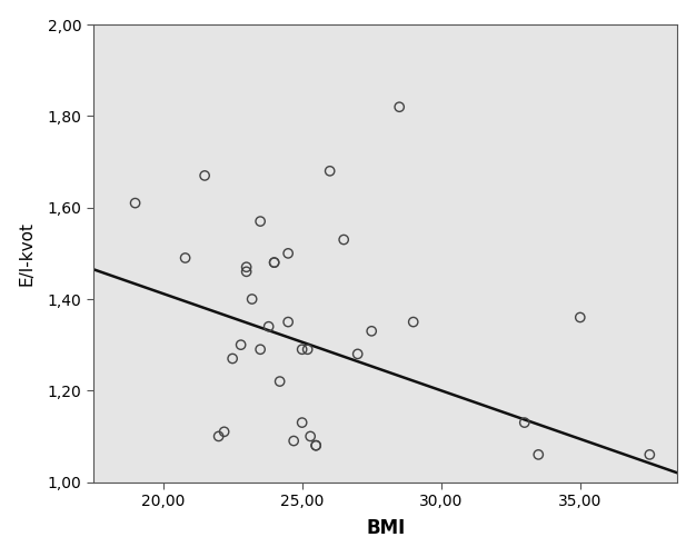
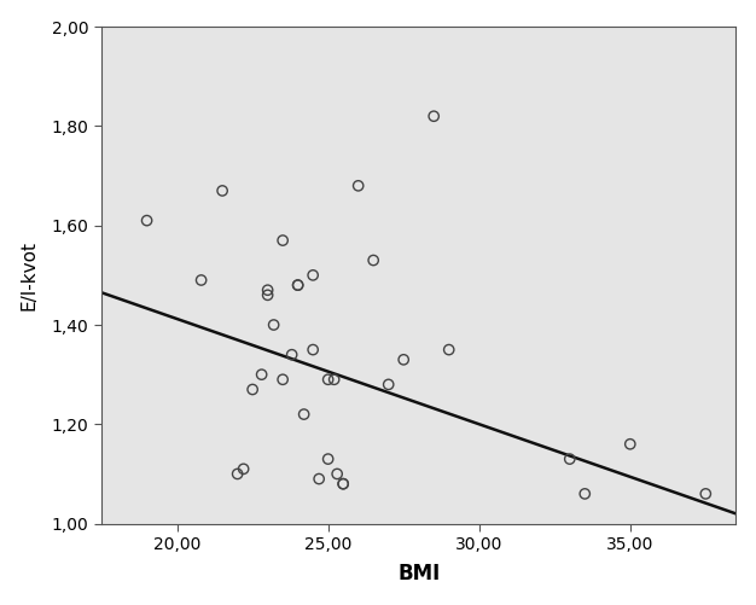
35,00: 1,36 -> 1,16
